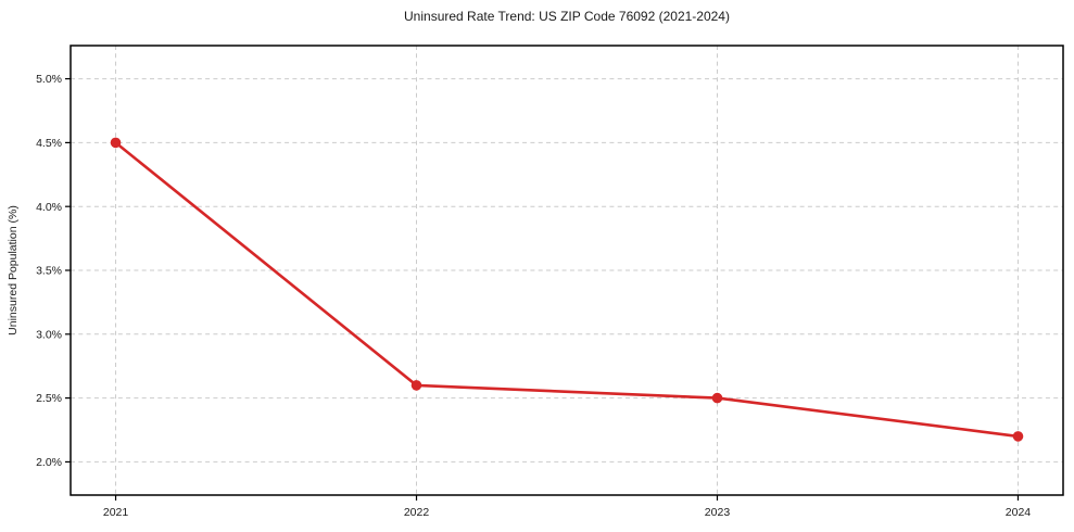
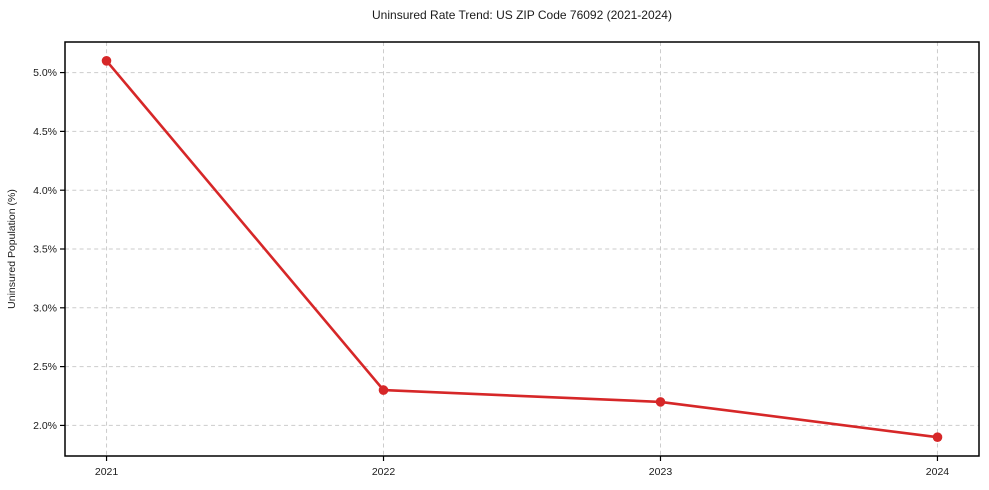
2021: 4.5% -> 5.1%
2022: 2.6% -> 2.3%
2023: 2.5% -> 2.2%
2024: 2.2% -> 1.9%
